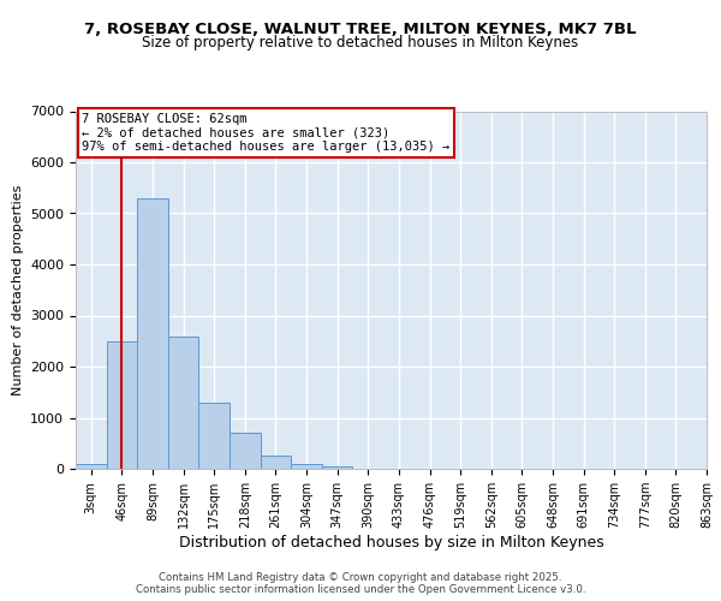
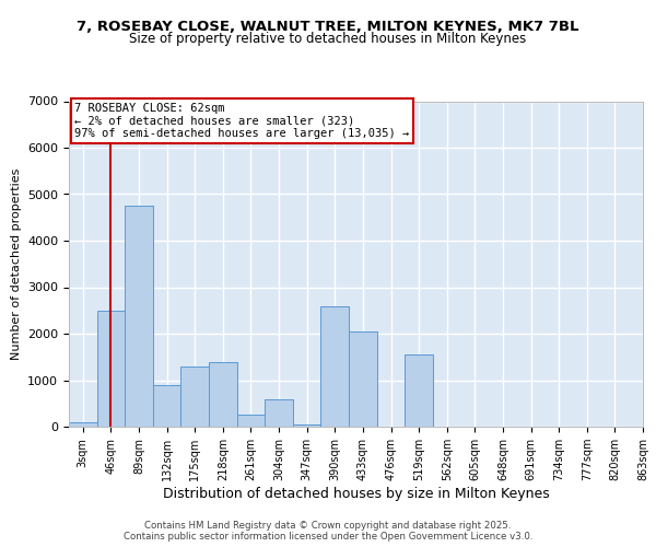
89sqm: 5300 -> 4750
132sqm: 2600 -> 900
218sqm: 700 -> 1400
304sqm: 100 -> 600
390sqm: 10 -> 2600
433sqm: 0 -> 2050
519sqm: 0 -> 1550
